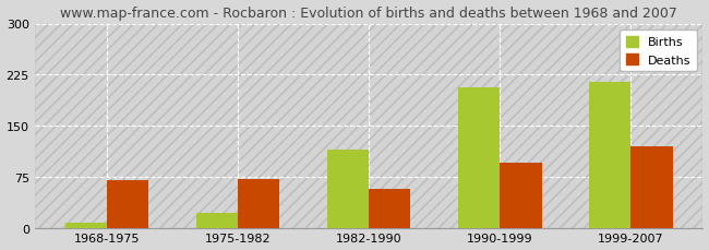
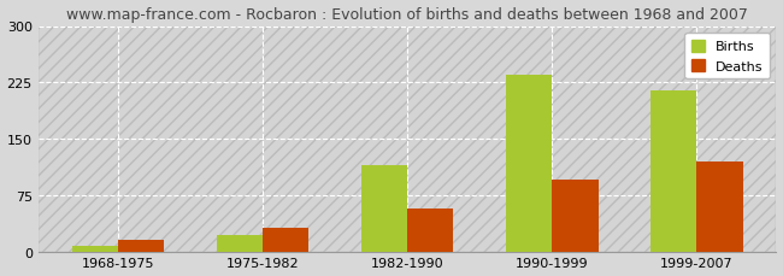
Deaths/1968-1975: 70 -> 15
Deaths/1975-1982: 72 -> 32
Births/1990-1999: 206 -> 235
